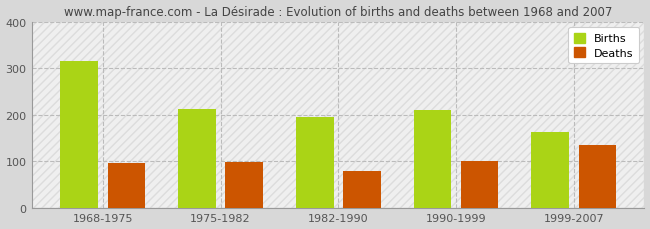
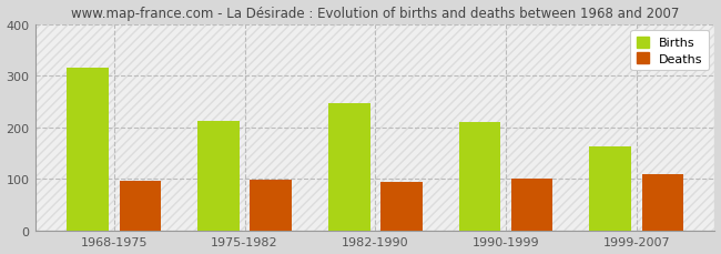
Births/1982-1990: 195 -> 246
Deaths/1982-1990: 80 -> 95
Deaths/1999-2007: 135 -> 109
